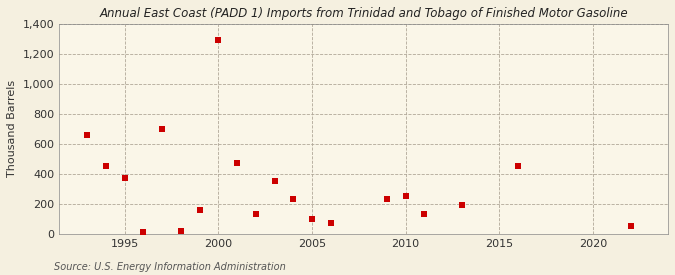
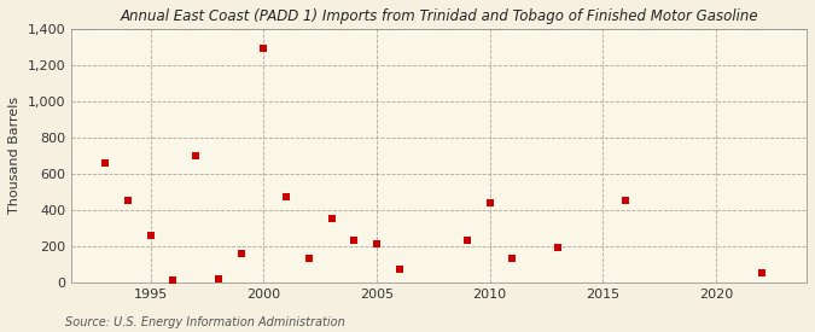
1995: 370 -> 260
2005: 100 -> 210
2010: 250 -> 440
